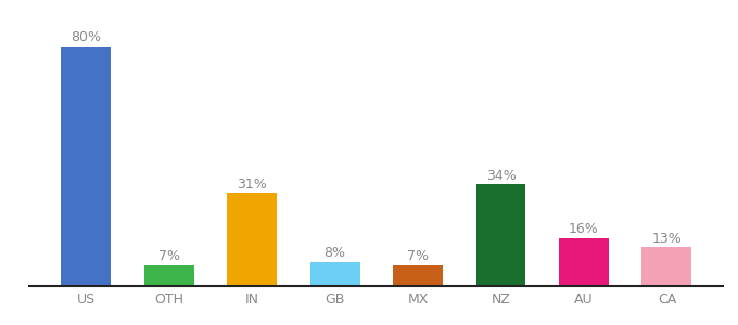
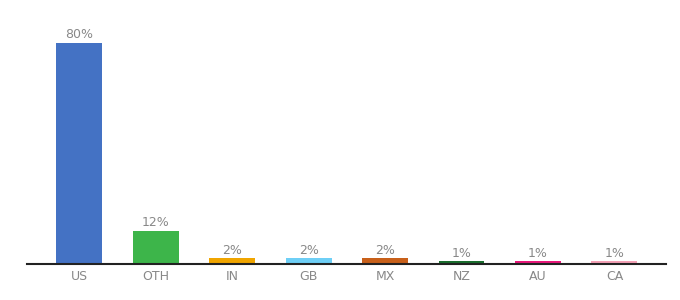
OTH: 7% -> 12%
IN: 31% -> 2%
GB: 8% -> 2%
MX: 7% -> 2%
NZ: 34% -> 1%
AU: 16% -> 1%
CA: 13% -> 1%
